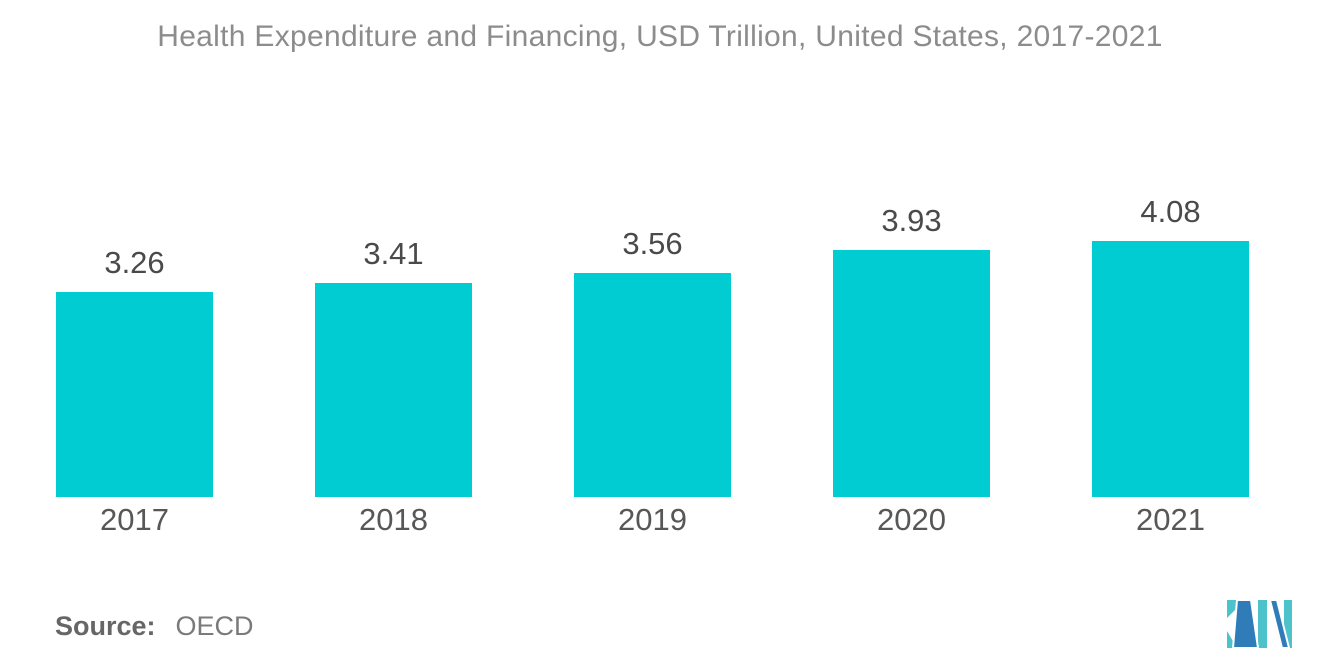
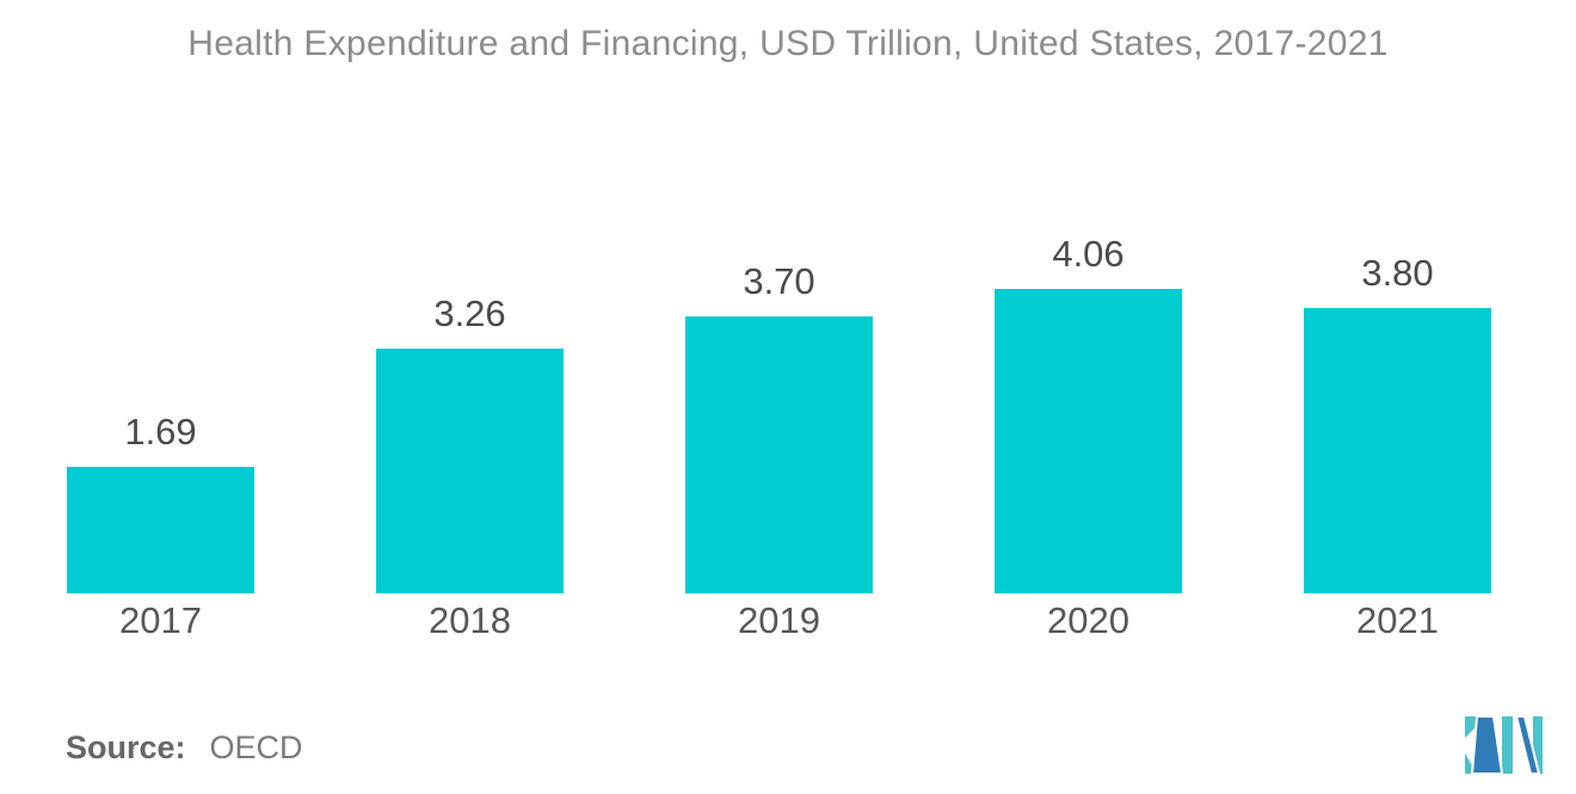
2017: 3.26 -> 1.69
2018: 3.41 -> 3.26
2019: 3.56 -> 3.70
2020: 3.93 -> 4.06
2021: 4.08 -> 3.80
